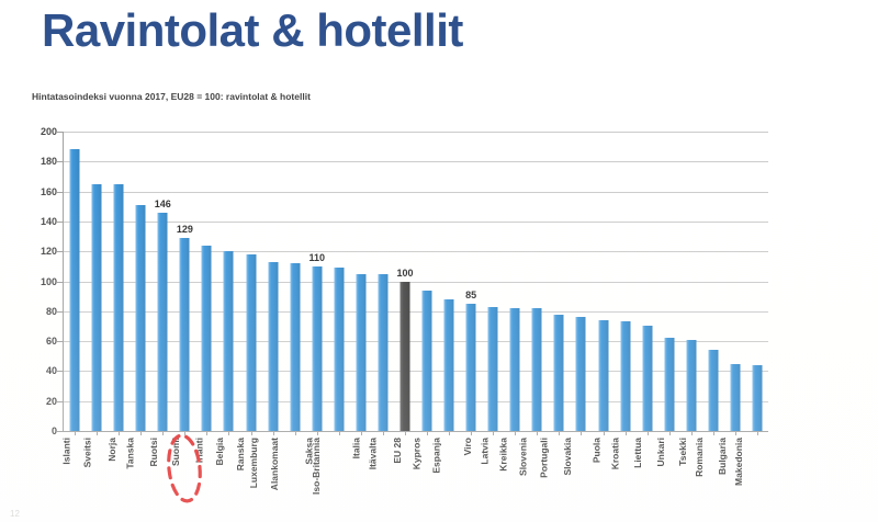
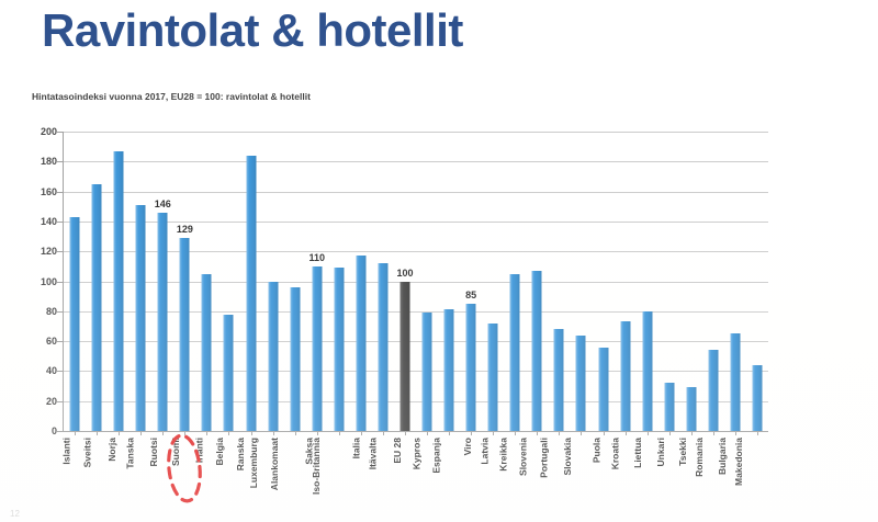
Islanti: 188 -> 143
Norja: 165 -> 187
Irlanti: 124 -> 105
Belgia: 120 -> 78
Ranska: 118 -> 184
Luxemburg: 113 -> 100
Alankomaat: 112 -> 96
Italia: 105 -> 117
Itävalta: 105 -> 112
Kypros: 94 -> 79
Espanja: 88 -> 81
Latvia: 83 -> 72
Kreikka: 82 -> 105
Slovenia: 82 -> 107
Portugali: 78 -> 68
Slovakia: 76 -> 64
Puola: 74 -> 56
Liettua: 70 -> 80
Unkari: 62 -> 32
Tsekki: 61 -> 29
Bulgaria: 45 -> 65
